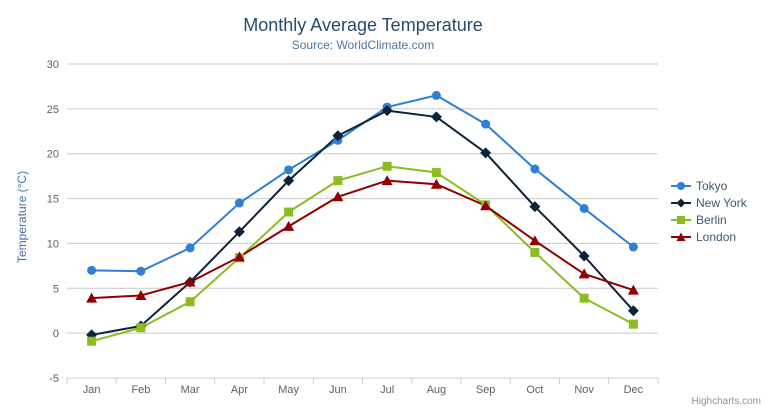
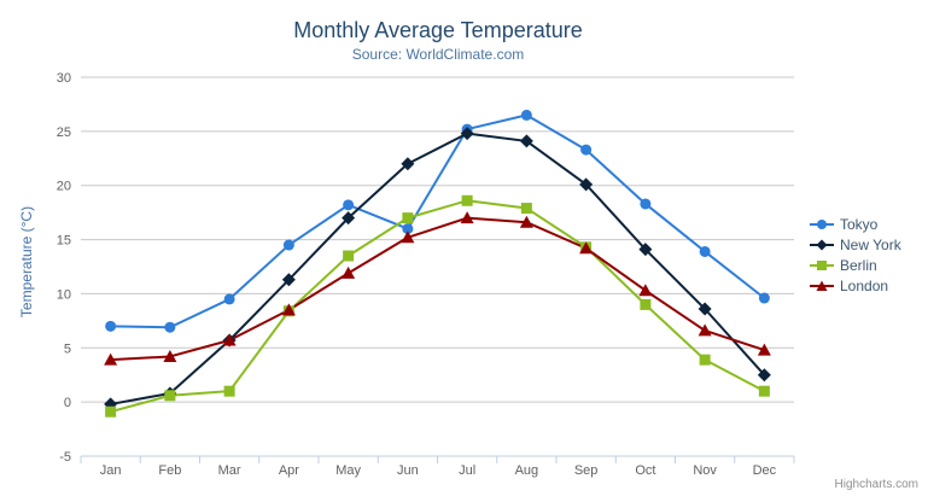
Berlin/Mar: 4 -> 1
Tokyo/Jun: 22 -> 16
